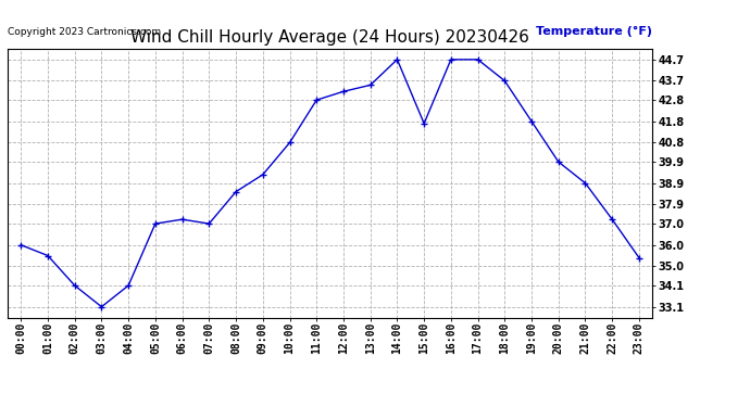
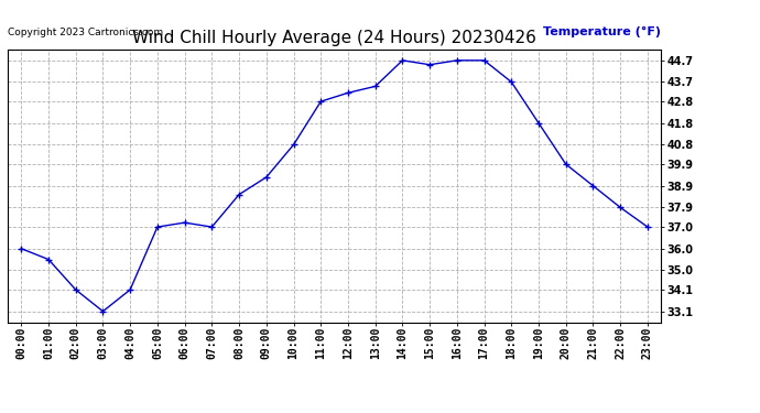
15:00: 41.7 -> 44.5
22:00: 37.2 -> 37.9
23:00: 35.4 -> 37.0
